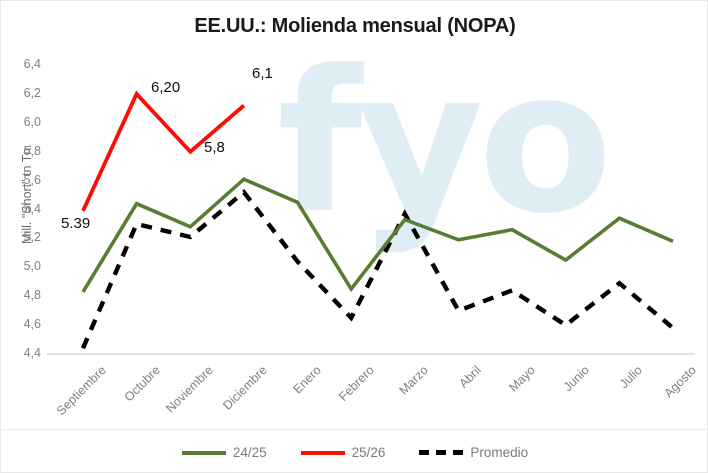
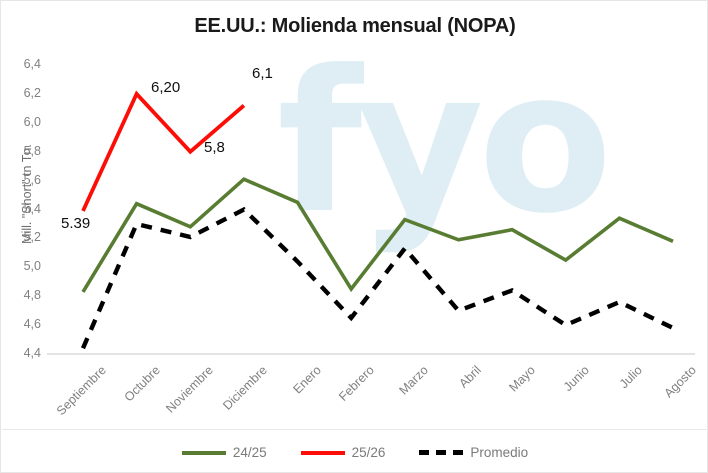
Promedio/Diciembre: 5,52 -> 5,40
Promedio/Marzo: 5,37 -> 5,13
Promedio/Julio: 4,89 -> 4,76
